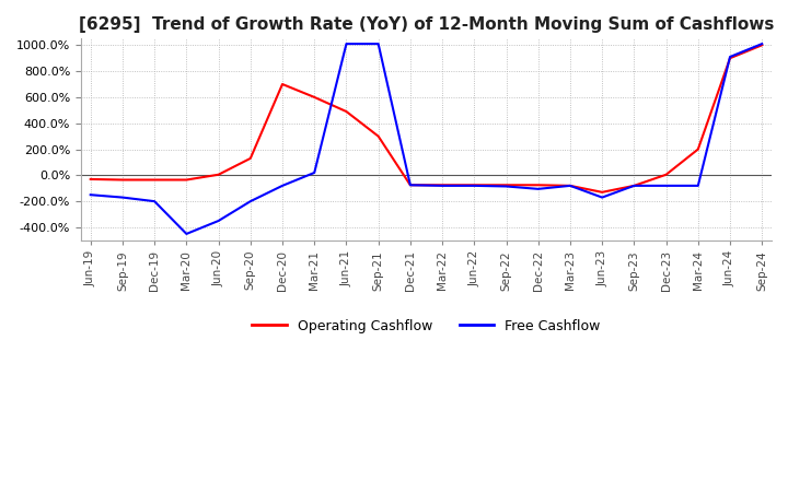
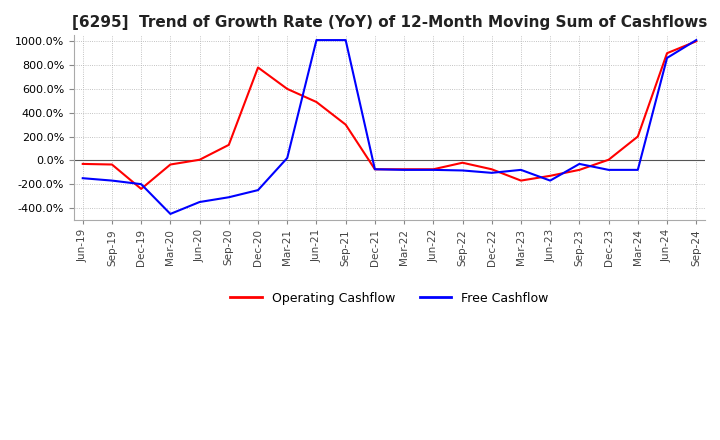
Operating Cashflow/Dec-19: -40% -> -240%
Free Cashflow/Sep-20: -200% -> -310%
Operating Cashflow/Dec-20: 700% -> 780%
Free Cashflow/Dec-20: -80% -> -250%
Operating Cashflow/Sep-22: -80% -> -20%
Operating Cashflow/Mar-23: -80% -> -170%
Free Cashflow/Sep-23: -80% -> -30%
Free Cashflow/Jun-24: 910% -> 860%
